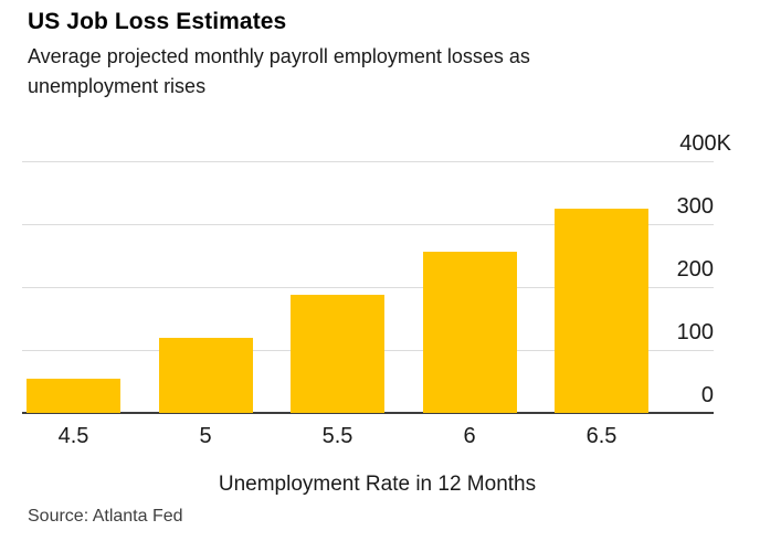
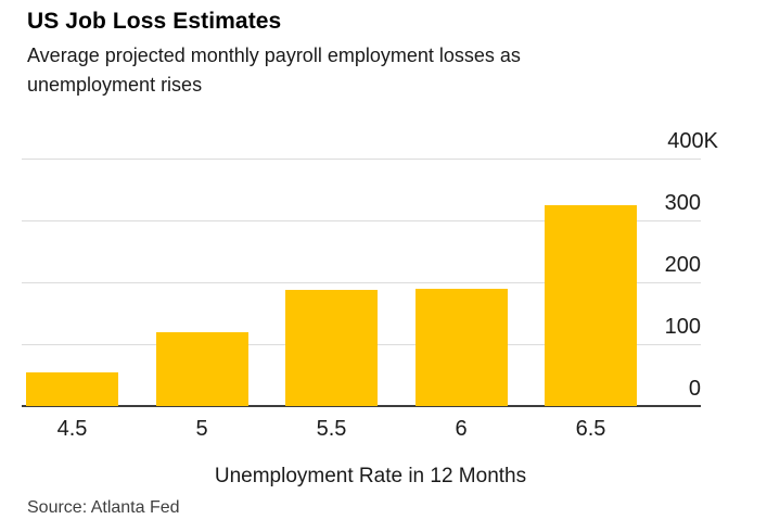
6: 260 -> 190
